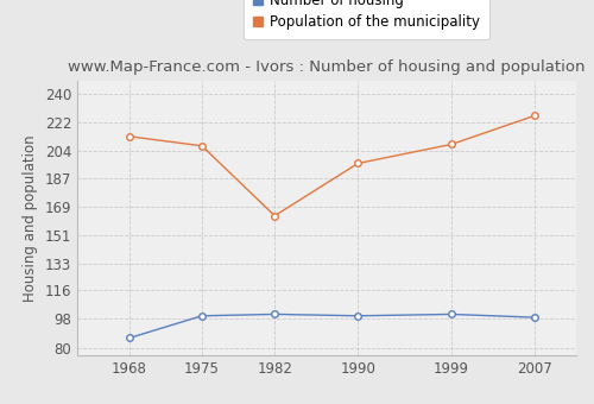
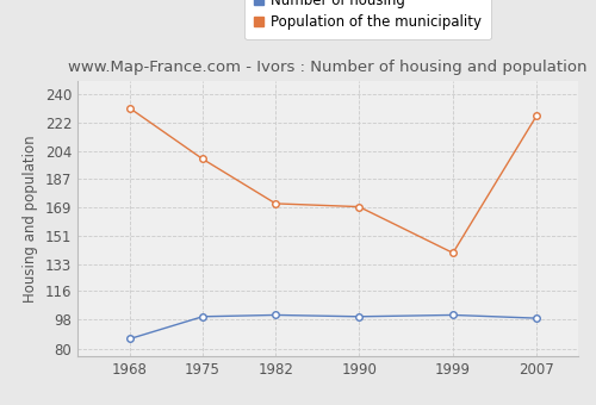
Population of the municipality/1968: 213 -> 231
Population of the municipality/1975: 207 -> 199
Population of the municipality/1982: 163 -> 171
Population of the municipality/1990: 196 -> 169
Population of the municipality/1999: 208 -> 140
